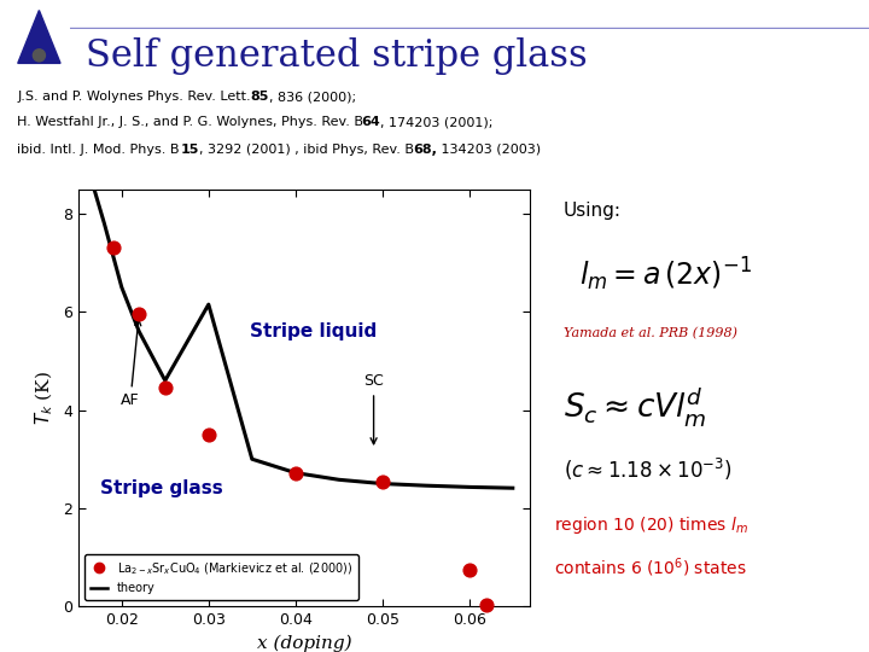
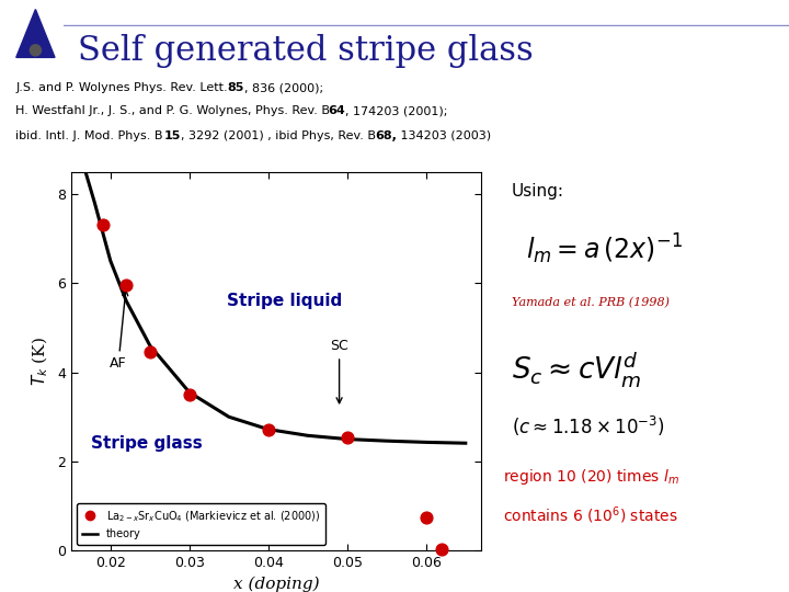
theory/0.03: 6.15 -> 3.55
